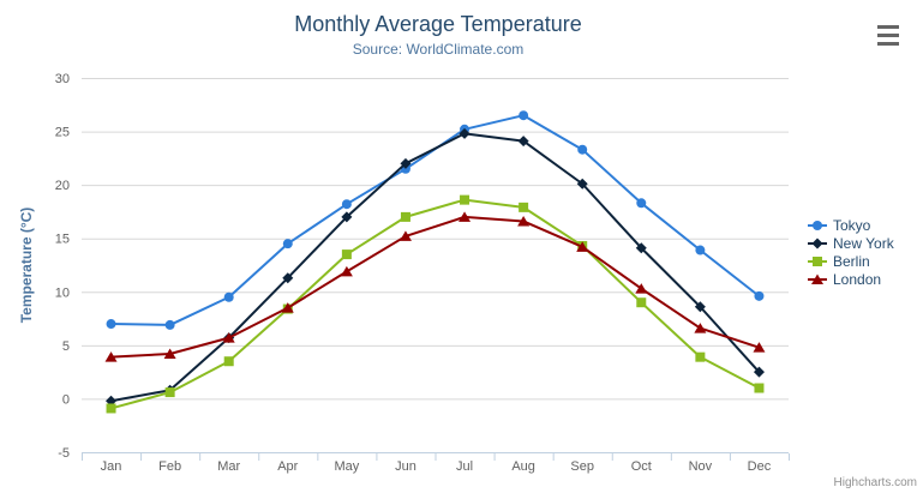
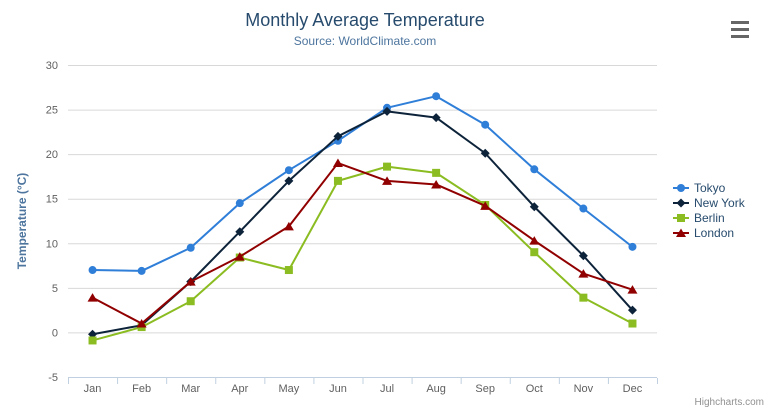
London/Feb: 4 -> 1
Berlin/May: 14 -> 7
London/Jun: 15 -> 19
